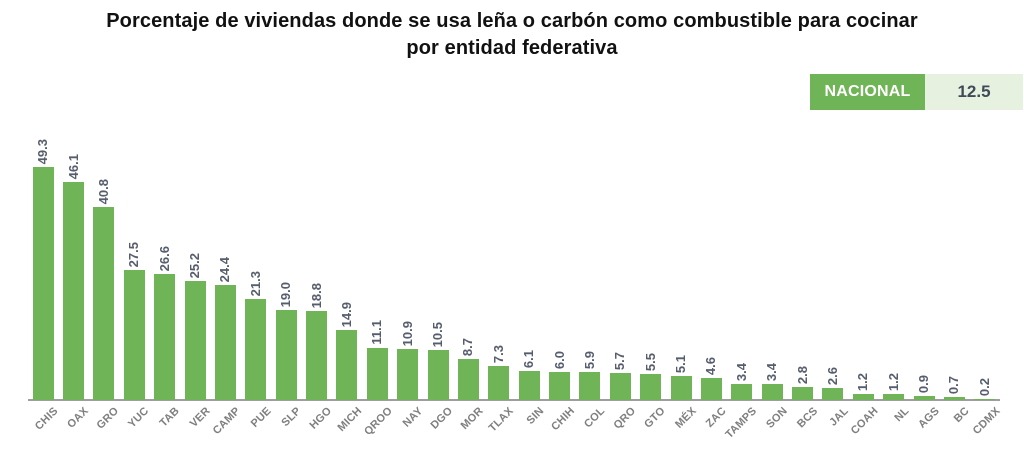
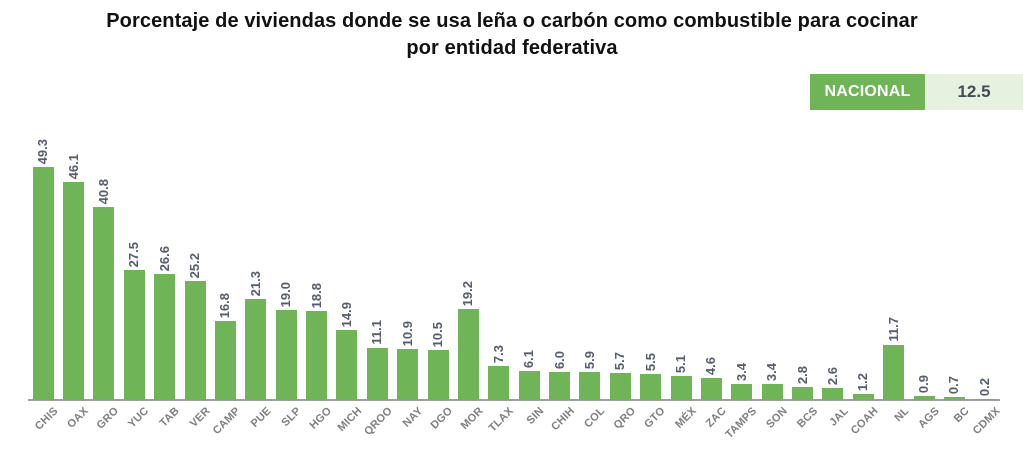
CAMP: 24.4 -> 16.8
MOR: 8.7 -> 19.2
NL: 1.2 -> 11.7
